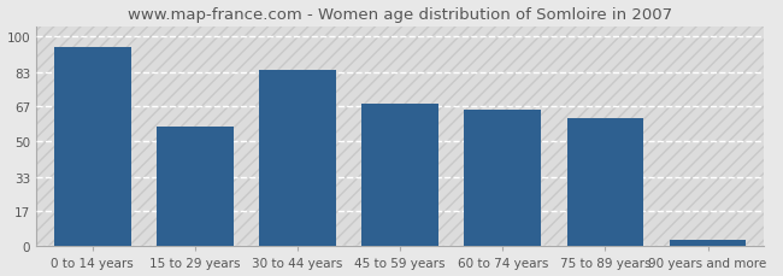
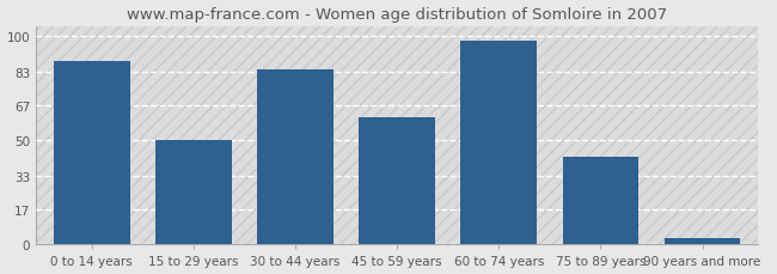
0 to 14 years: 95 -> 88
15 to 29 years: 57 -> 50
45 to 59 years: 68 -> 61
60 to 74 years: 65 -> 98
75 to 89 years: 61 -> 42
